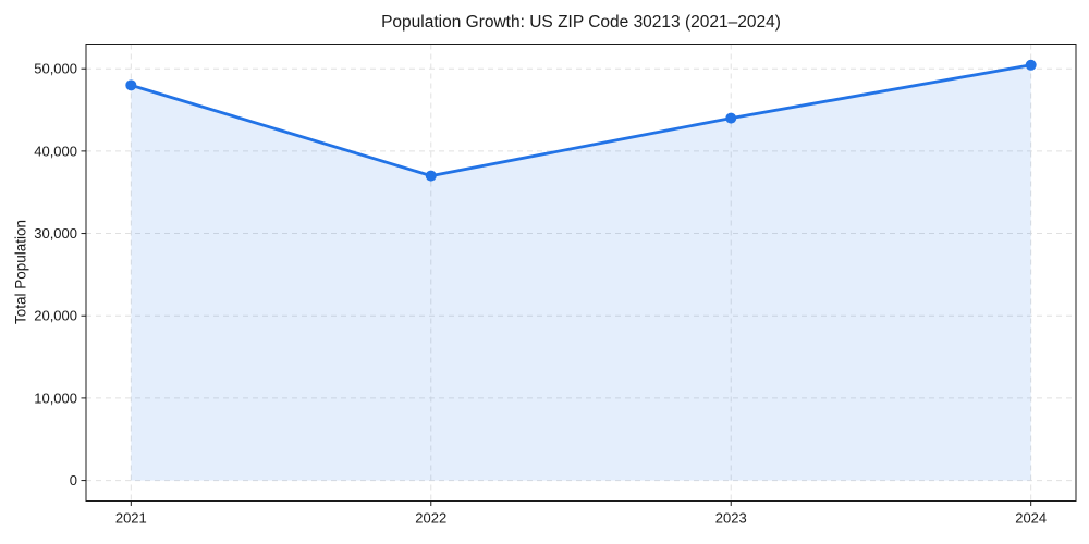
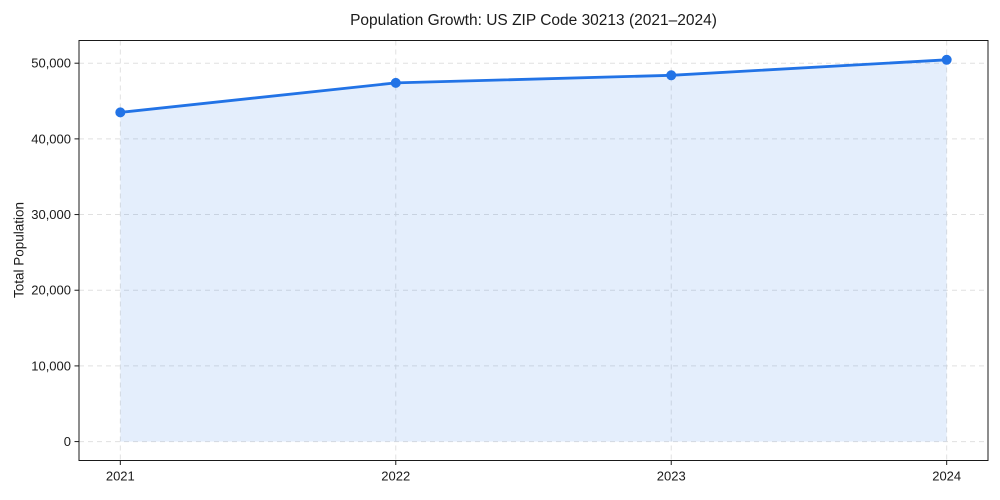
2021: 48000 -> 44000
2022: 37000 -> 47000
2023: 44000 -> 48000
